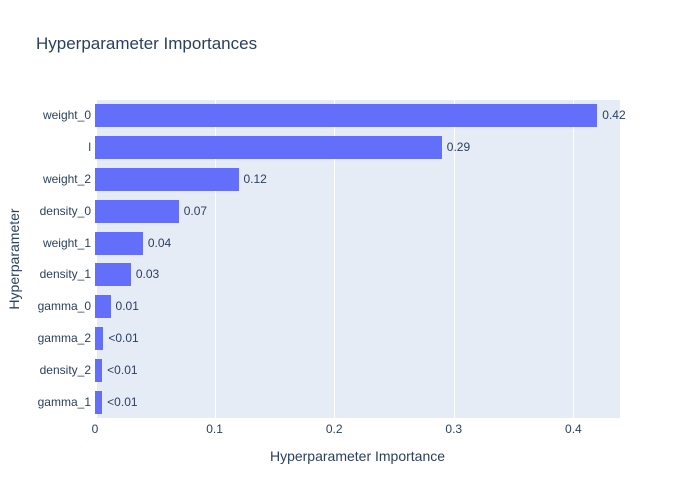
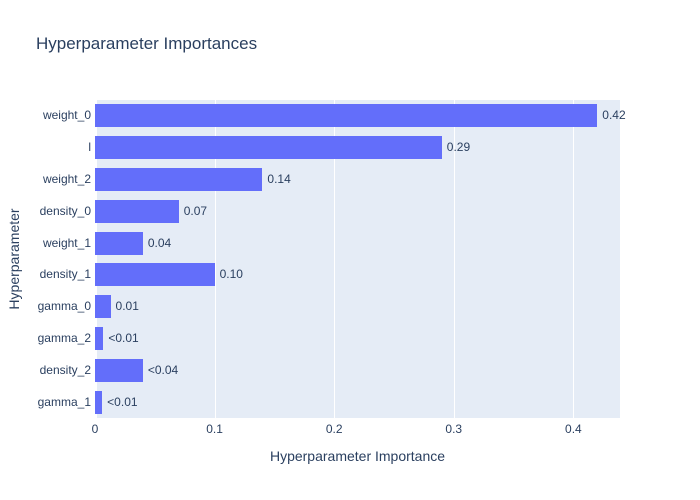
weight_2: 0.12 -> 0.14
density_1: 0.03 -> 0.10
density_2: 0.01 -> 0.04
